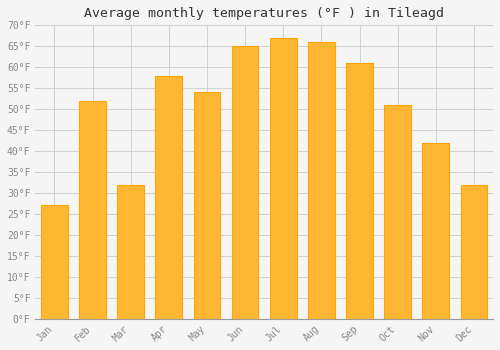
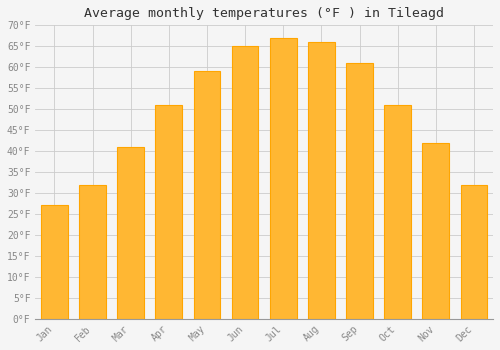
Feb: 52°F -> 32°F
Mar: 32°F -> 41°F
Apr: 58°F -> 51°F
May: 54°F -> 59°F
